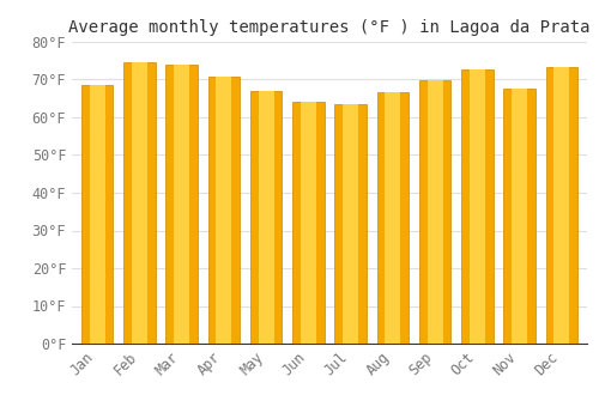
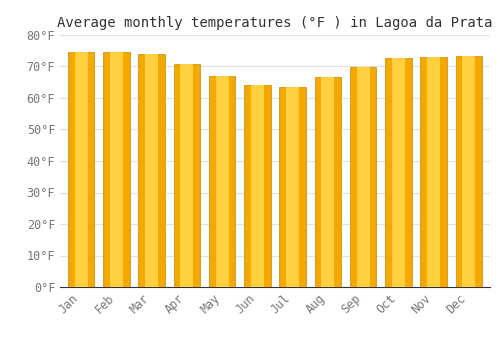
Jan: 68.5°F -> 74.5°F
Nov: 67.5°F -> 72.9°F
